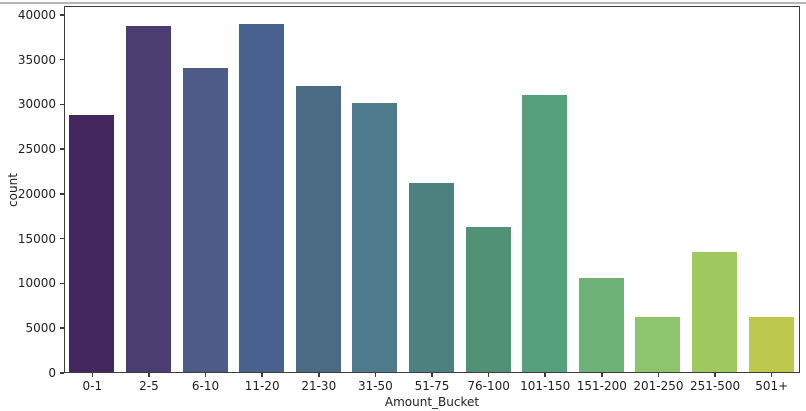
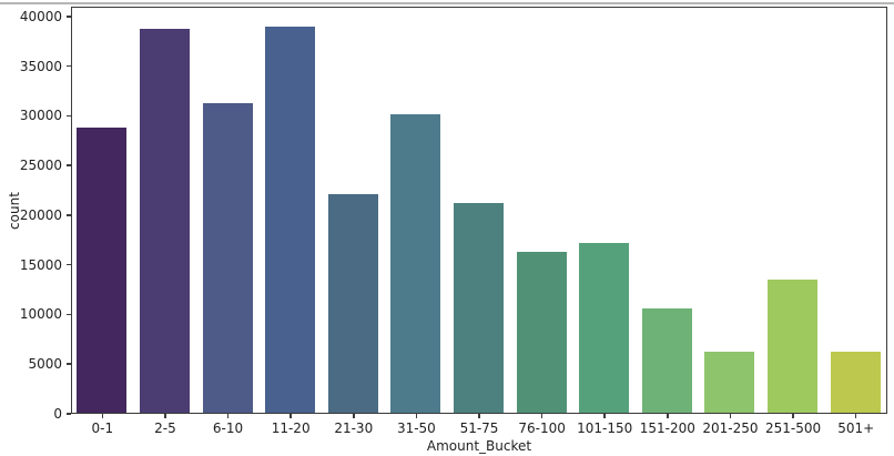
6-10: 34000 -> 31000
21-30: 32000 -> 22000
101-150: 31000 -> 17000
